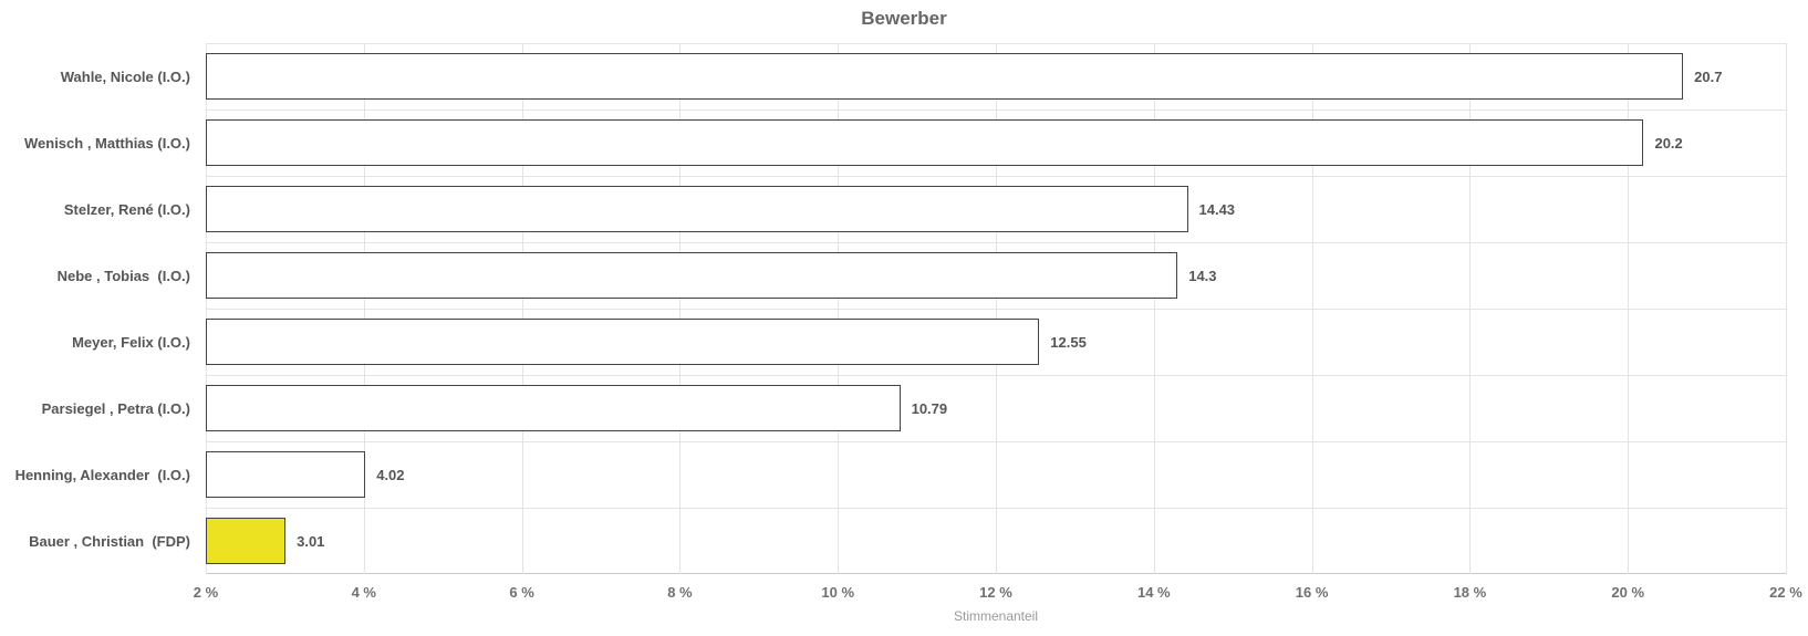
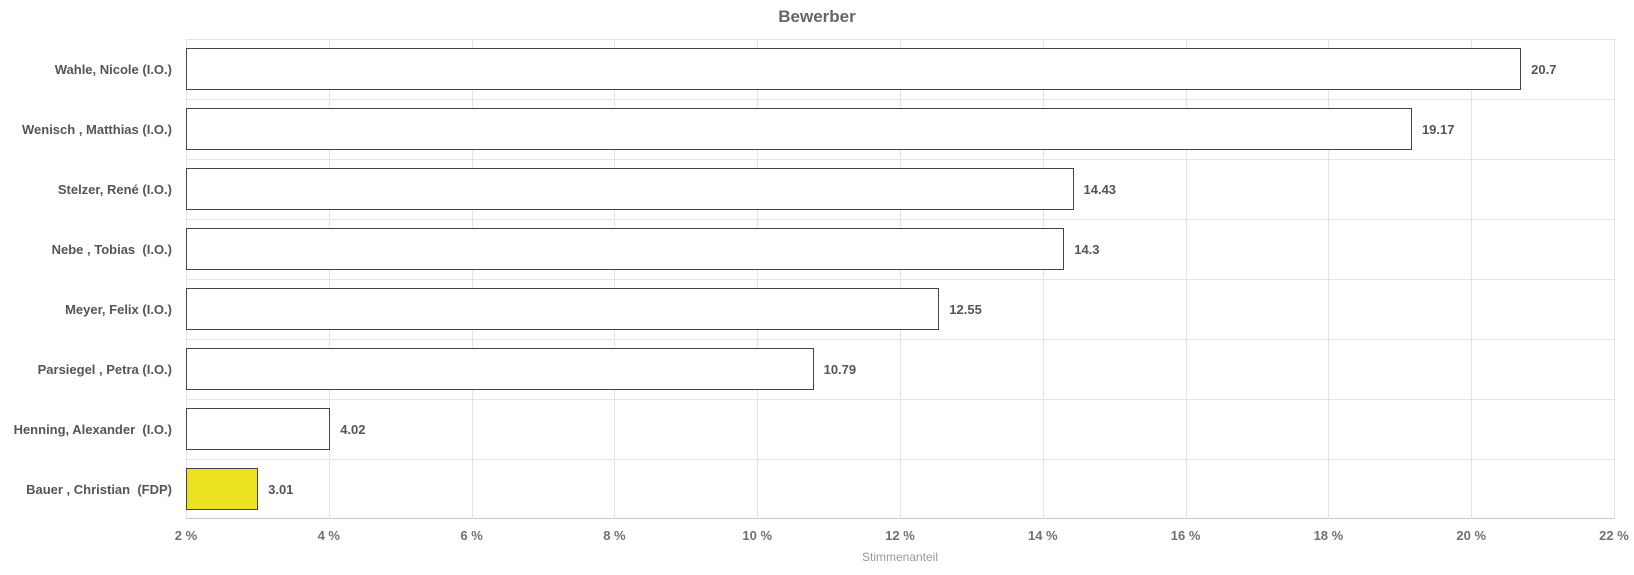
Wenisch , Matthias (I.O.): 20.2 -> 19.17
